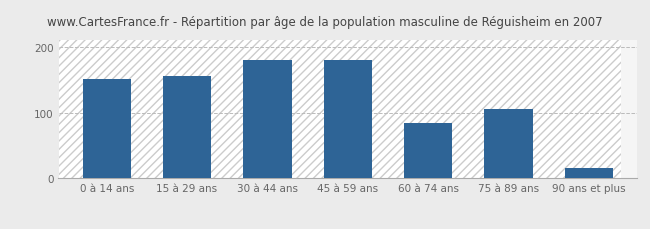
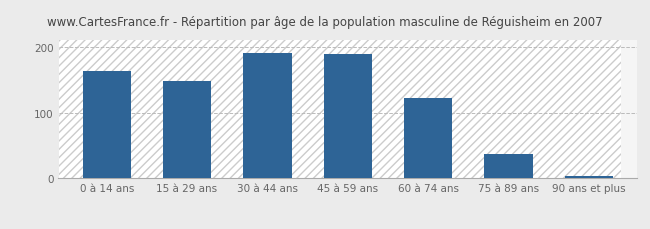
0 à 14 ans: 152 -> 163
15 à 29 ans: 156 -> 148
30 à 44 ans: 180 -> 191
45 à 59 ans: 180 -> 189
60 à 74 ans: 84 -> 123
75 à 89 ans: 106 -> 37
90 ans et plus: 16 -> 3
